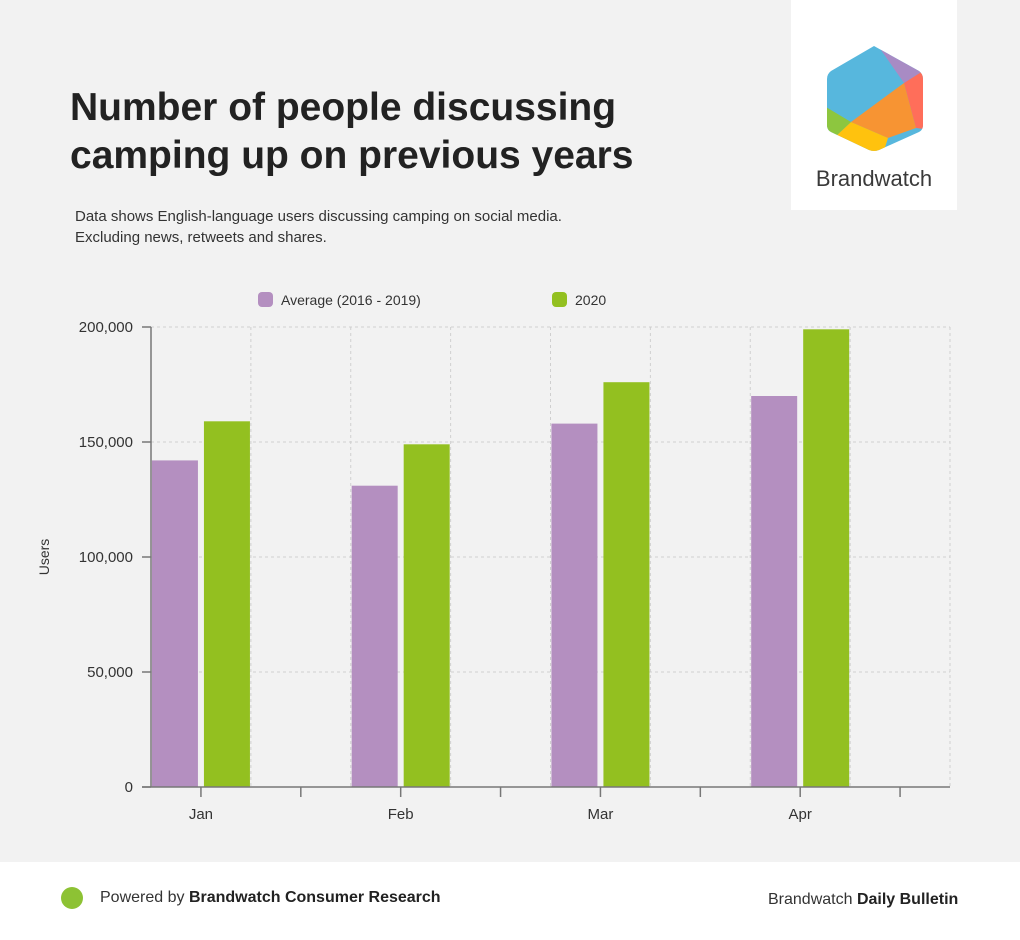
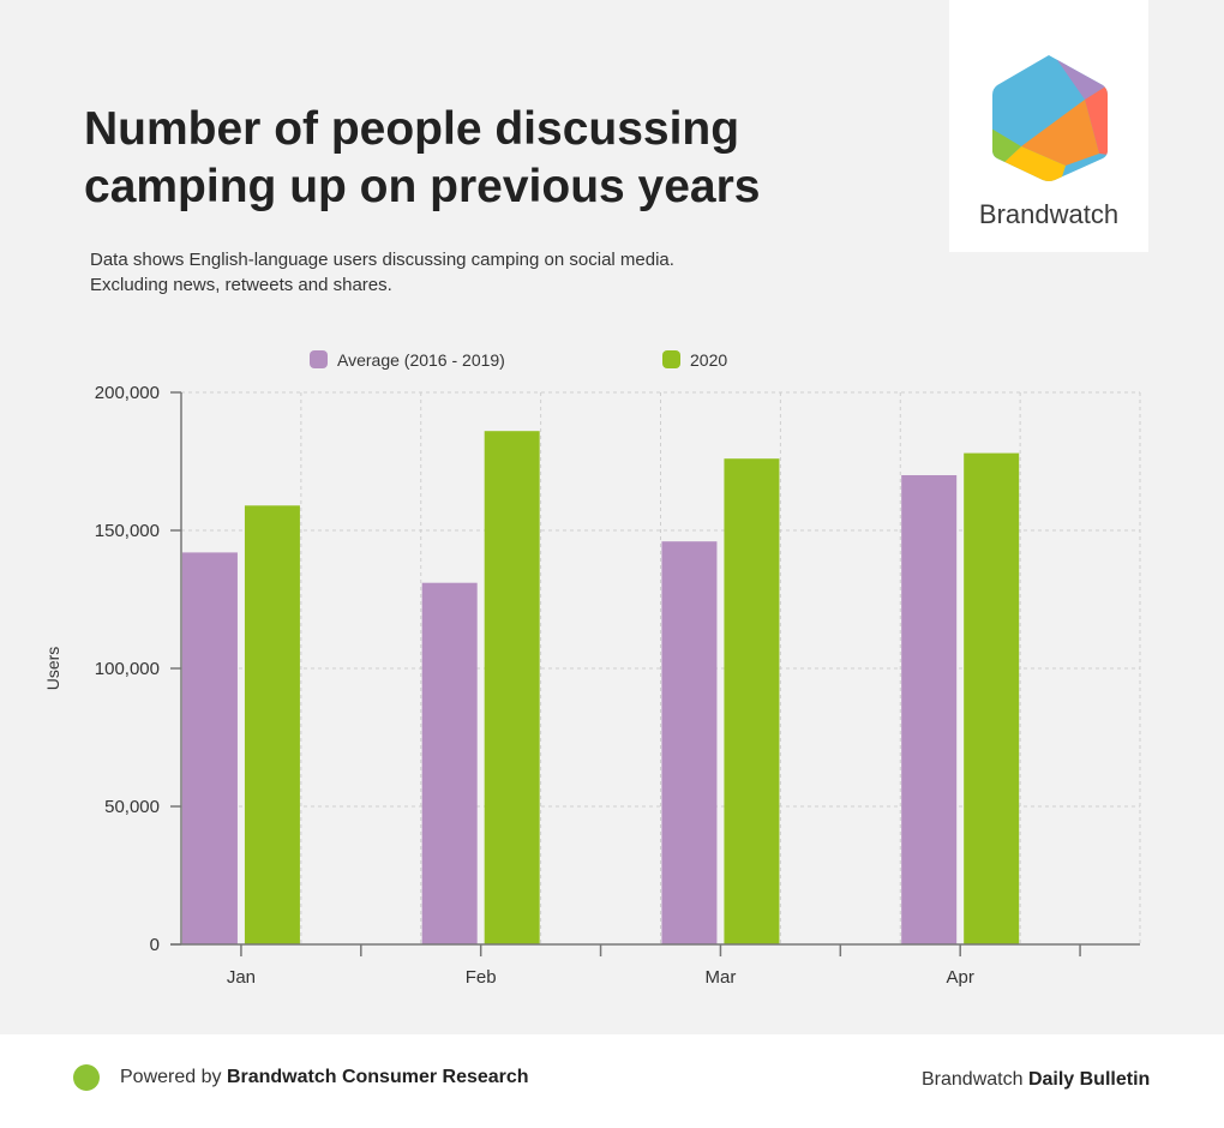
2020/Feb: 149000 -> 186000
Average (2016 - 2019)/Mar: 158000 -> 146000
2020/Apr: 199000 -> 178000
